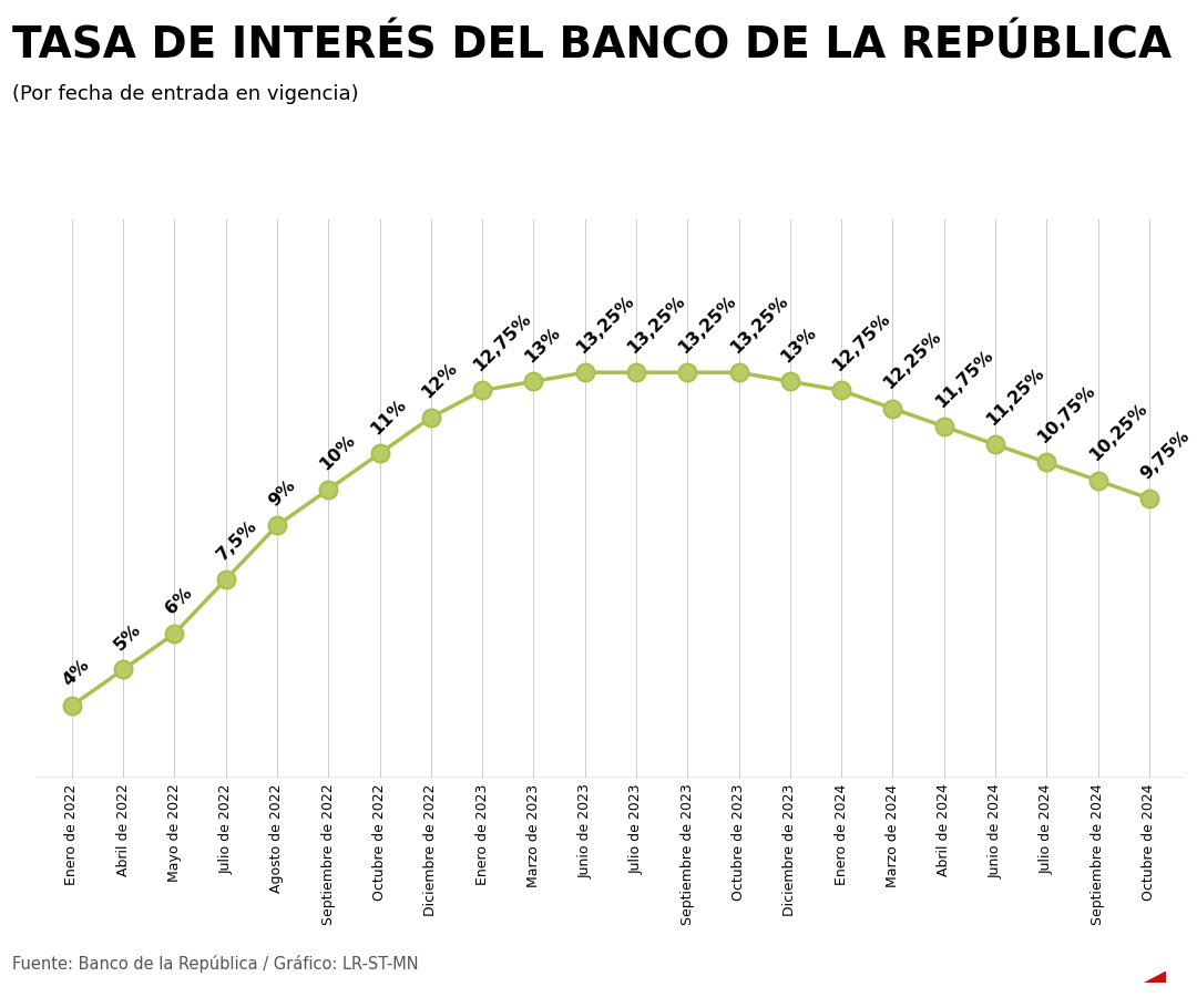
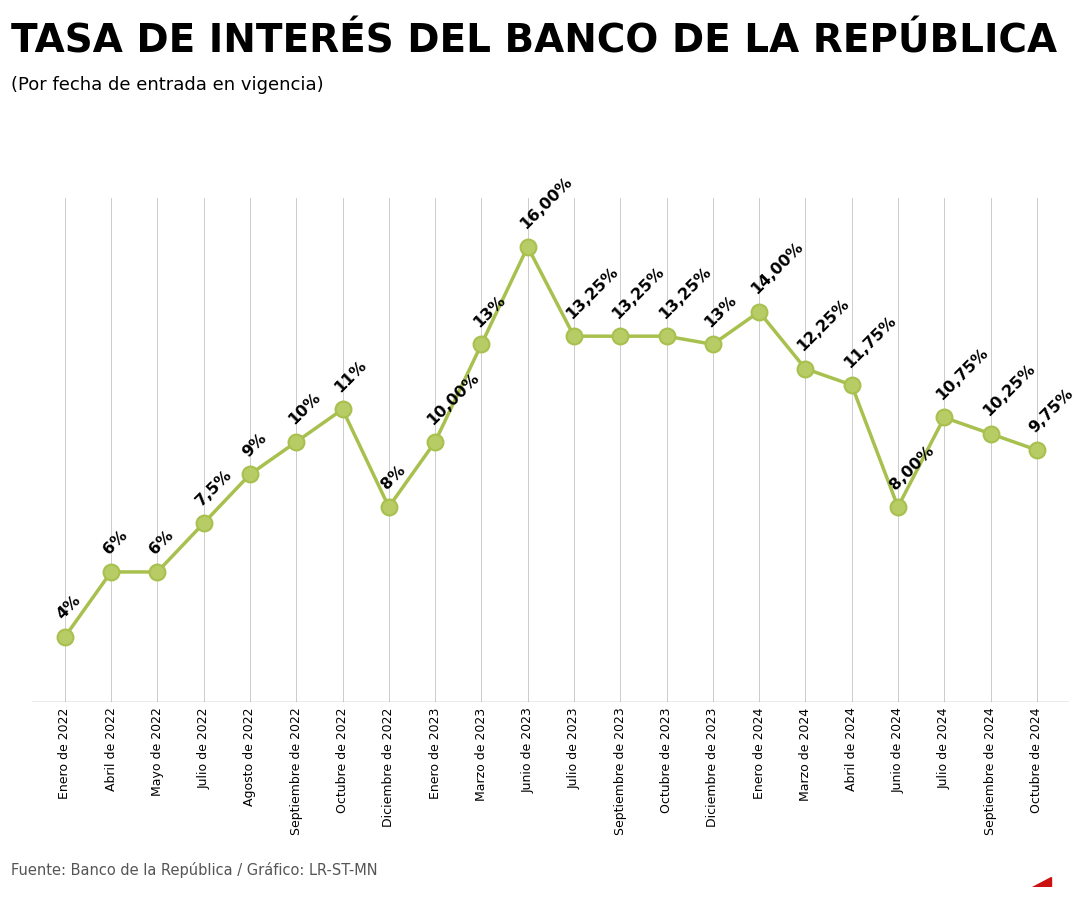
Abril de 2022: 5% -> 6%
Diciembre de 2022: 12% -> 8%
Enero de 2023: 12,75% -> 10,00%
Junio de 2023: 13,25% -> 16,00%
Enero de 2024: 12,75% -> 14,00%
Junio de 2024: 11,25% -> 8,00%
